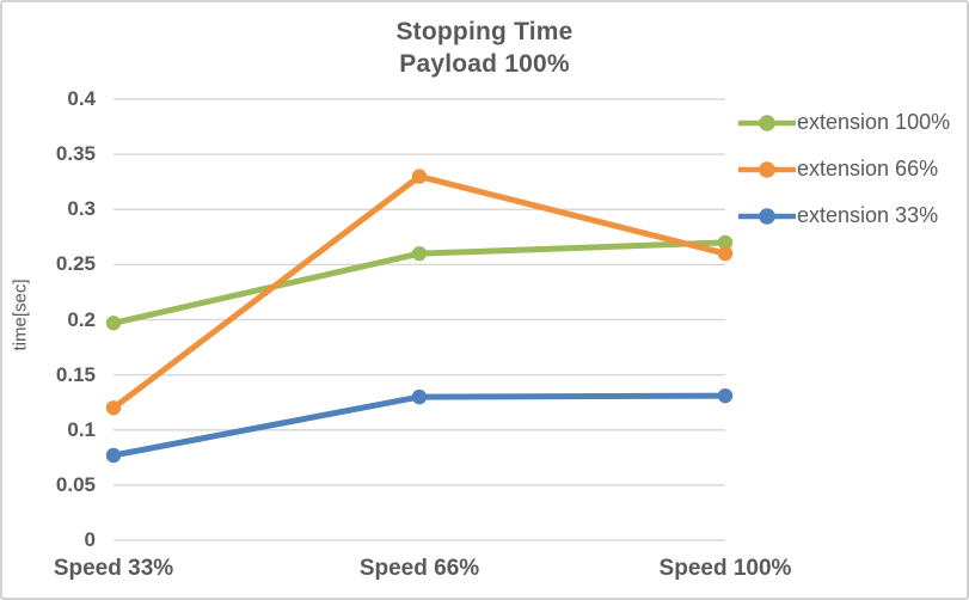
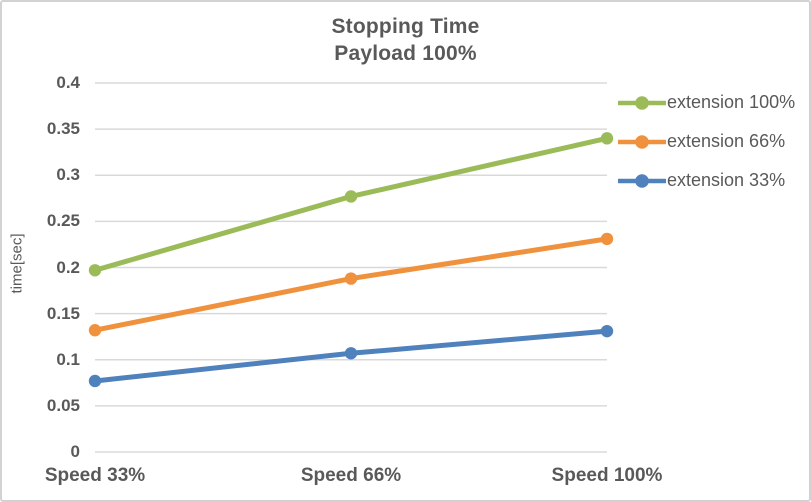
extension 66%/Speed 33%: 0.12 -> 0.13
extension 100%/Speed 66%: 0.26 -> 0.28
extension 66%/Speed 66%: 0.33 -> 0.19
extension 33%/Speed 66%: 0.13 -> 0.11
extension 100%/Speed 100%: 0.27 -> 0.34
extension 66%/Speed 100%: 0.26 -> 0.23
